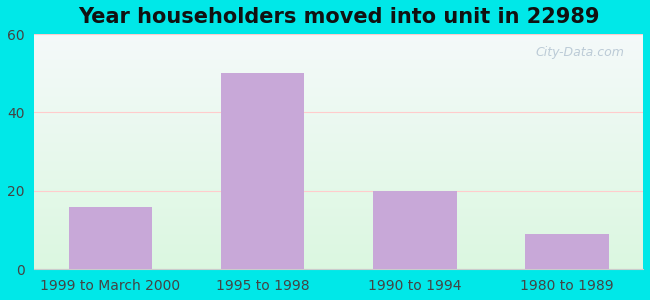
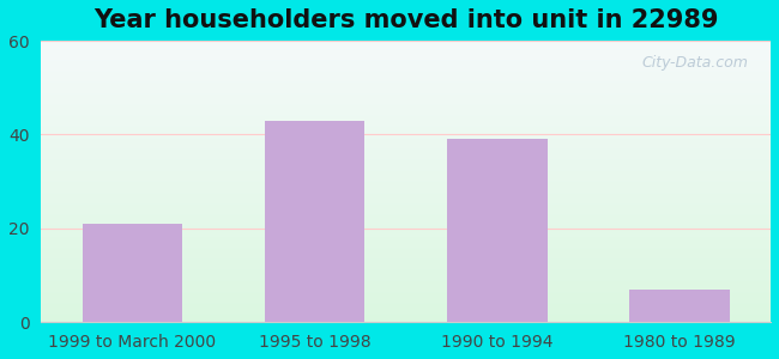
1999 to March 2000: 16 -> 21
1995 to 1998: 50 -> 43
1990 to 1994: 20 -> 39
1980 to 1989: 9 -> 7
